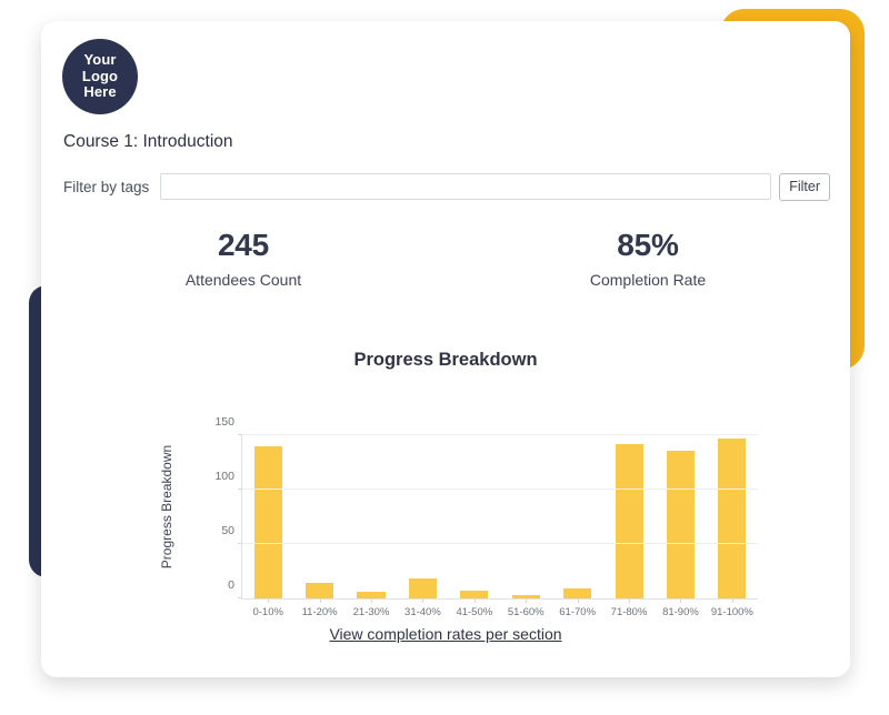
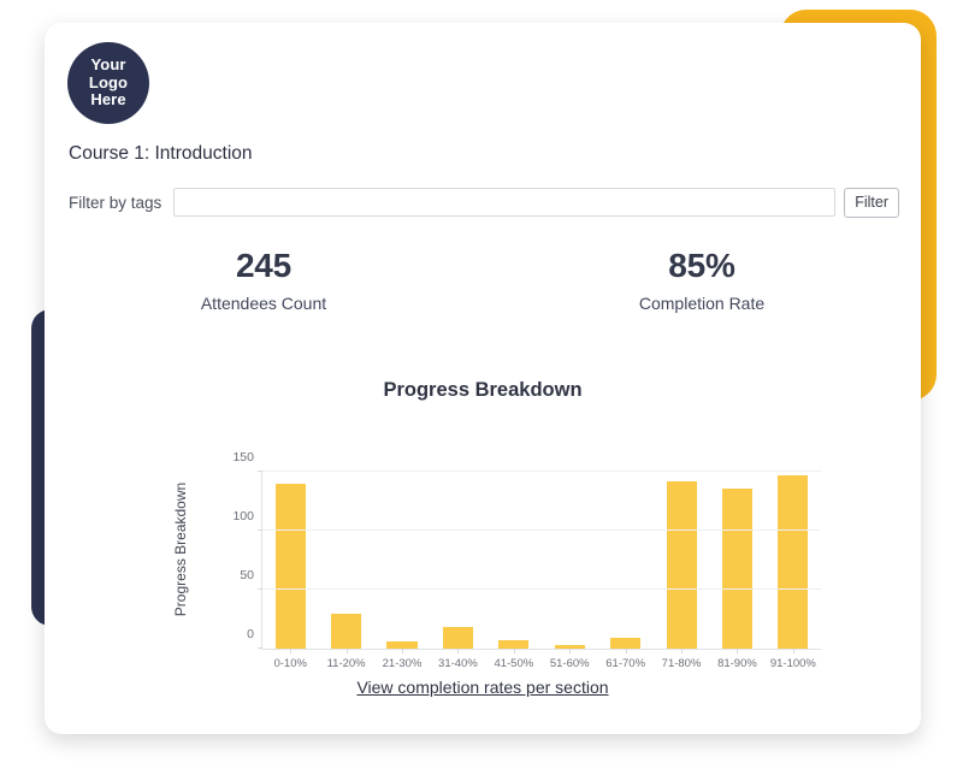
11-20%: 10 -> 30
